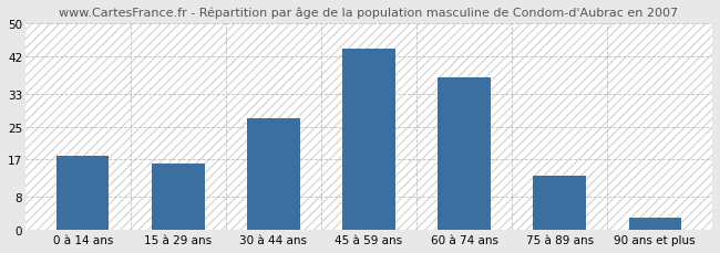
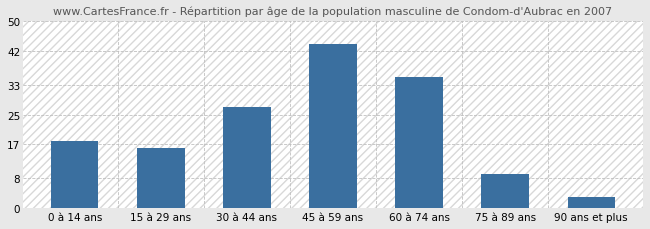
60 à 74 ans: 37 -> 35
75 à 89 ans: 13 -> 9
